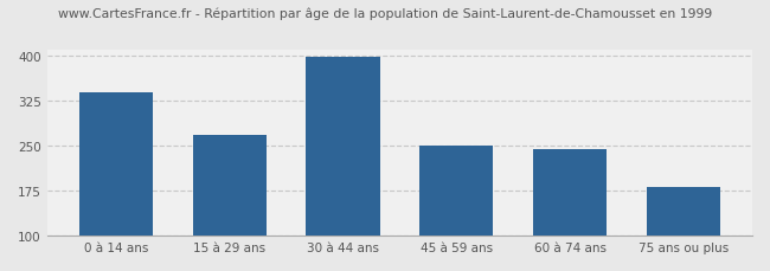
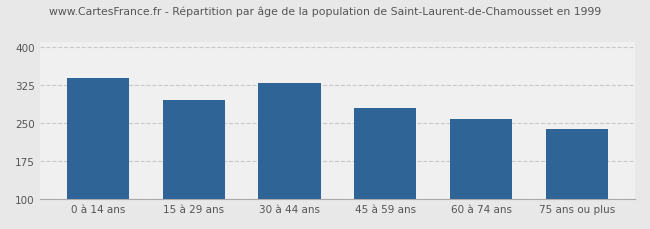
15 à 29 ans: 268 -> 296
30 à 44 ans: 397 -> 328
45 à 59 ans: 250 -> 280
60 à 74 ans: 243 -> 258
75 ans ou plus: 180 -> 238
